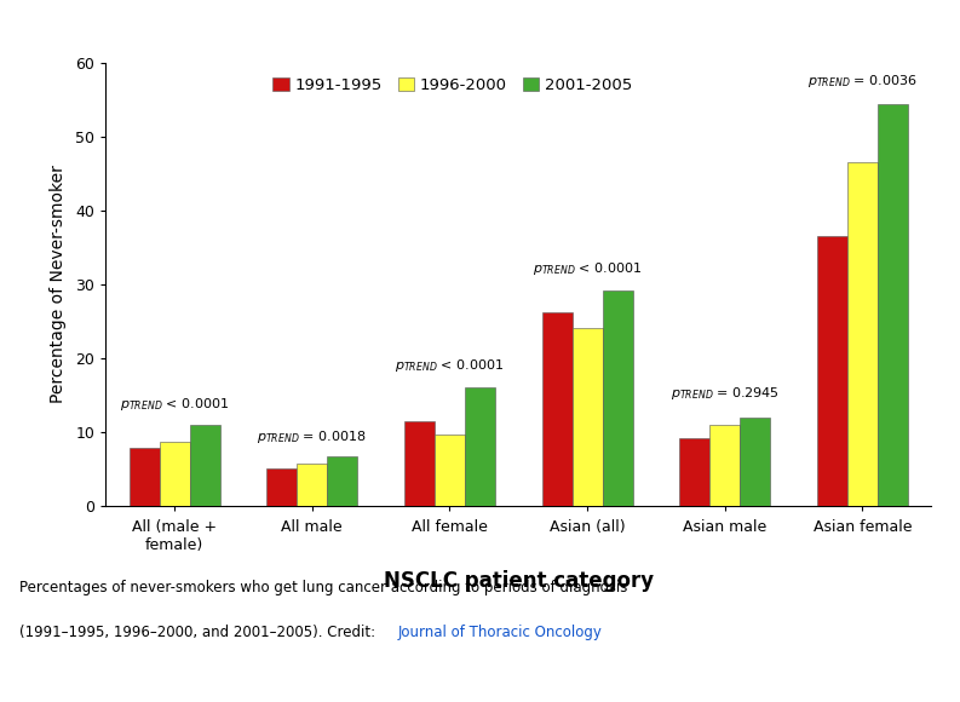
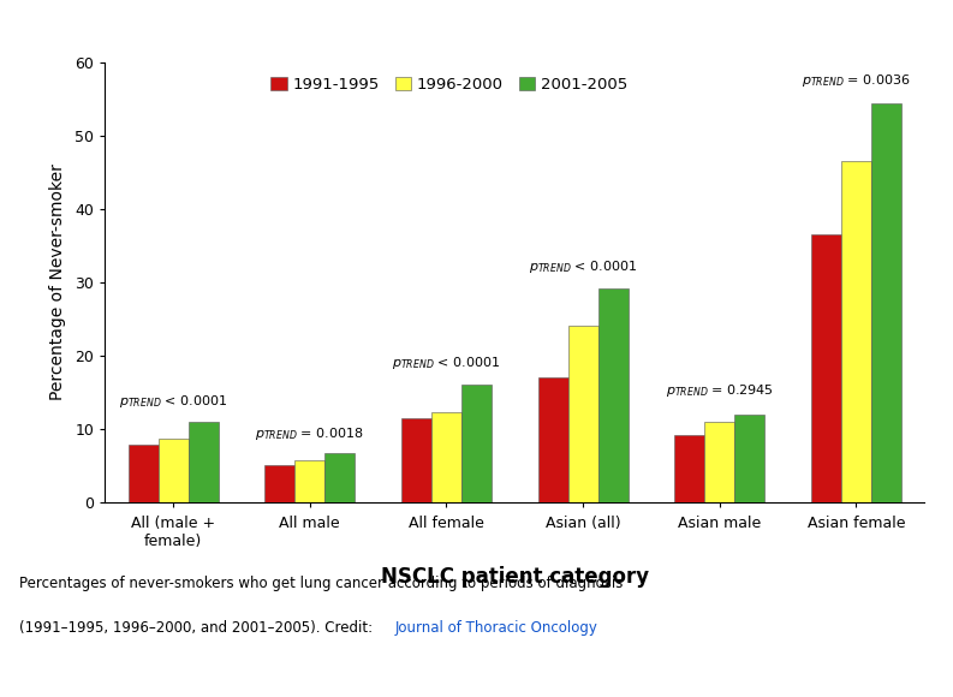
1996-2000/All female: 9.6 -> 12.2
1991-1995/Asian (all): 26.2 -> 17.0
